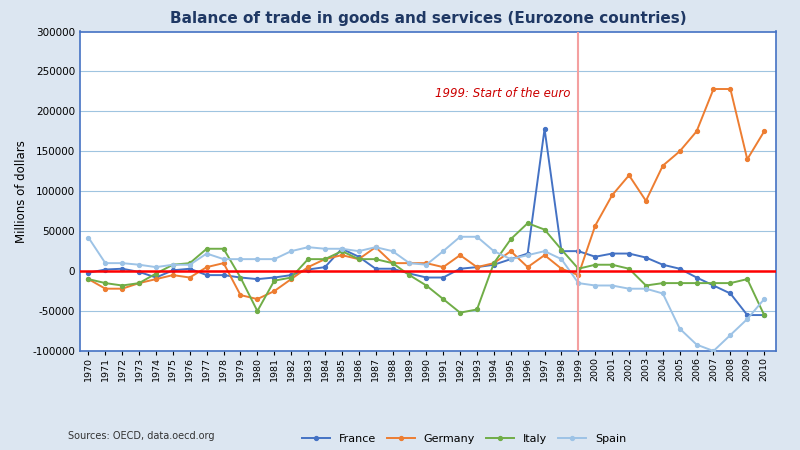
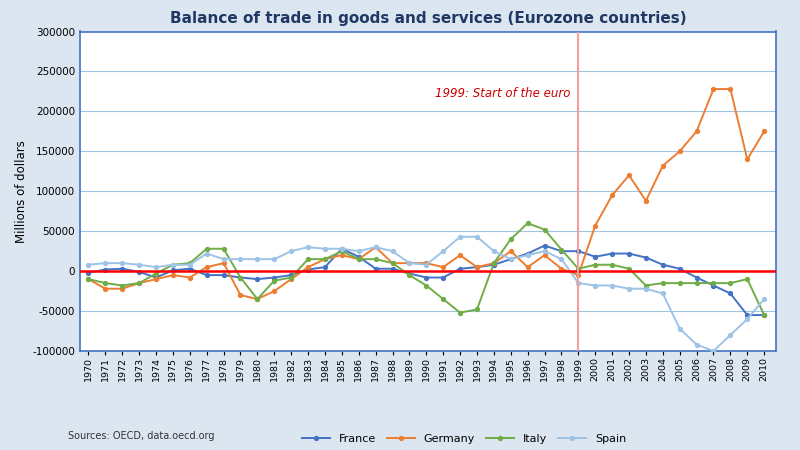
Spain/1970: 42000 -> 8000
Italy/1980: -50000 -> -35000
France/1997: 178000 -> 32000
